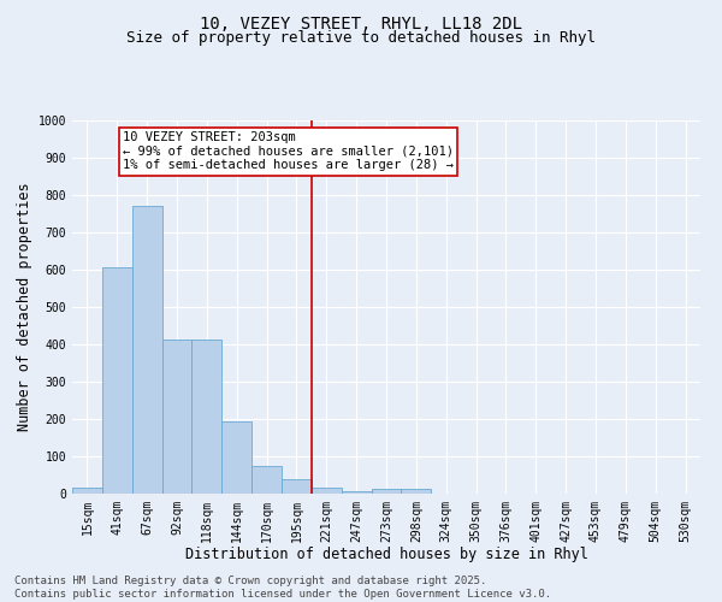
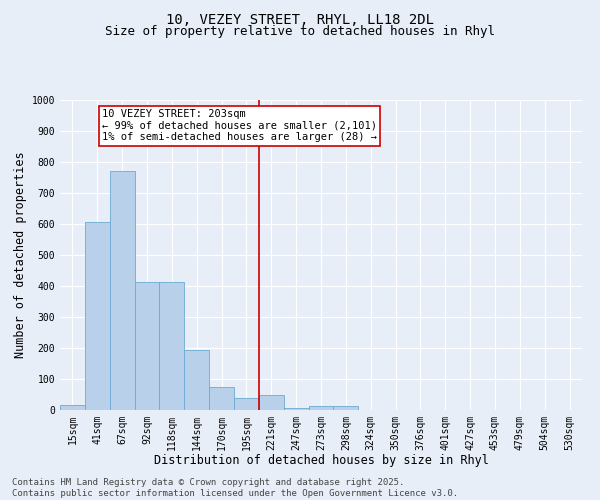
221sqm: 15 -> 50
